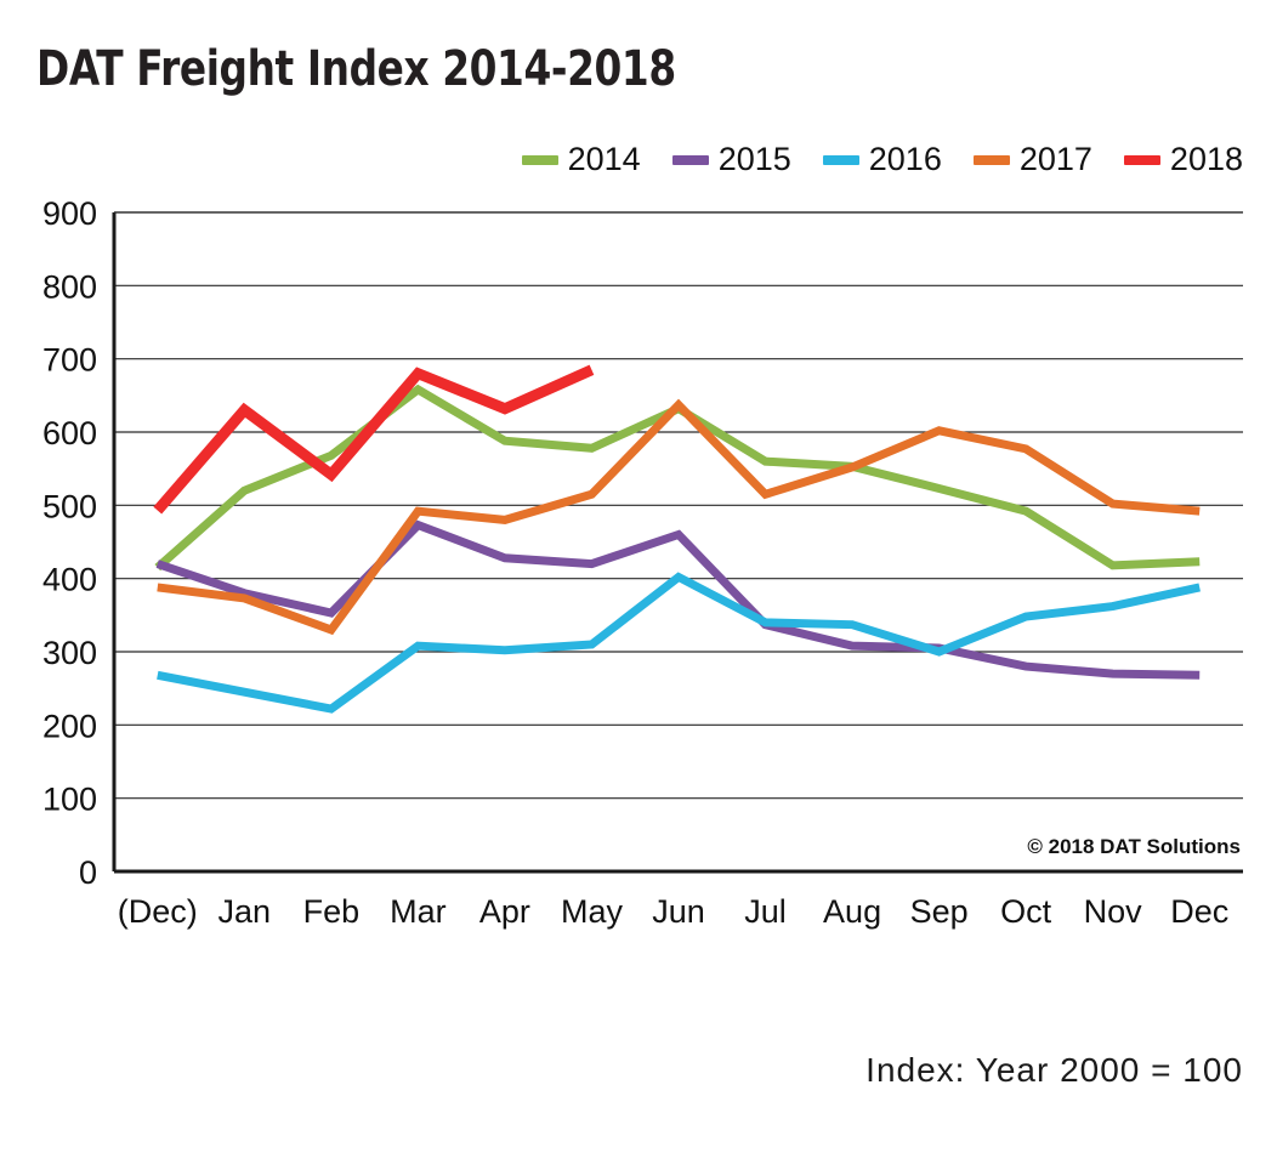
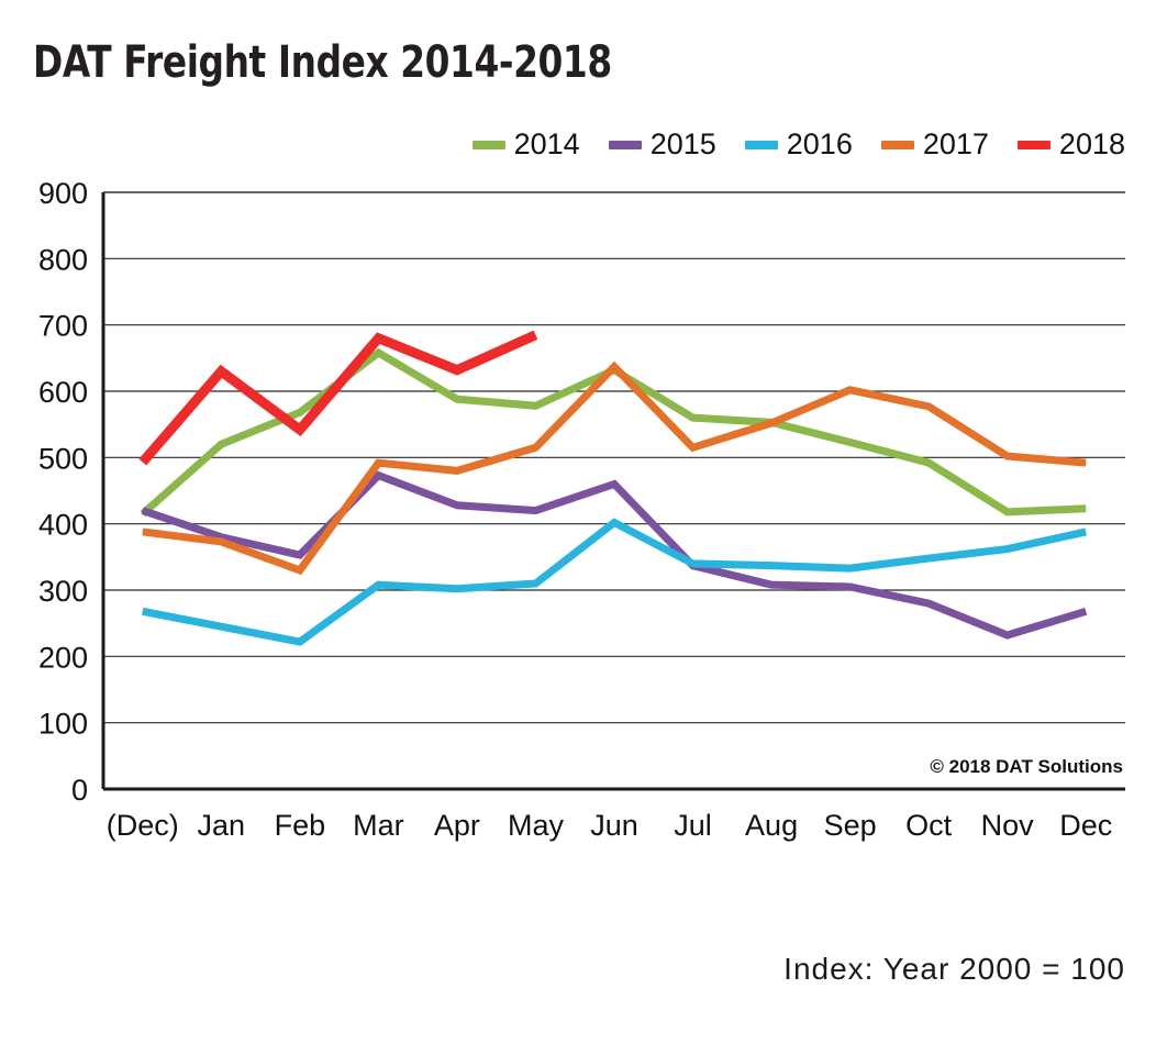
2016/Sep: 300 -> 330
2015/Nov: 270 -> 230
